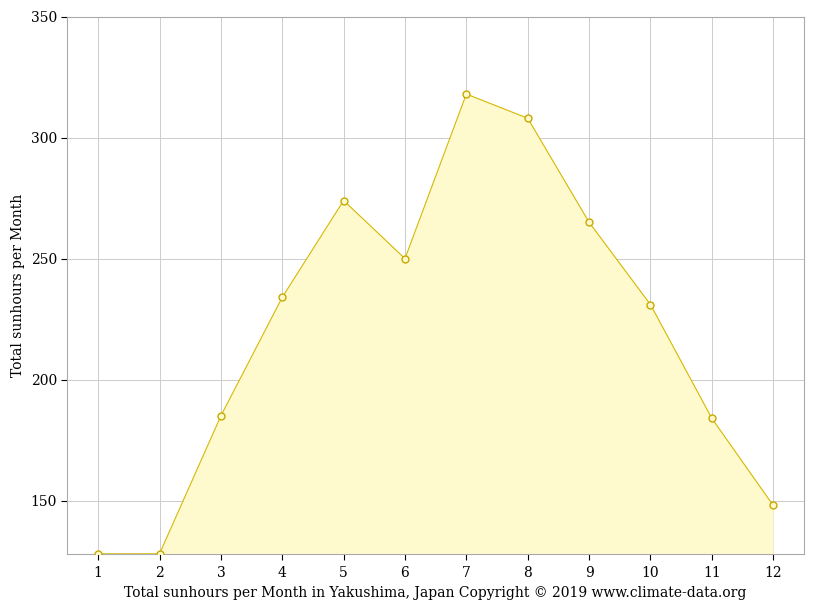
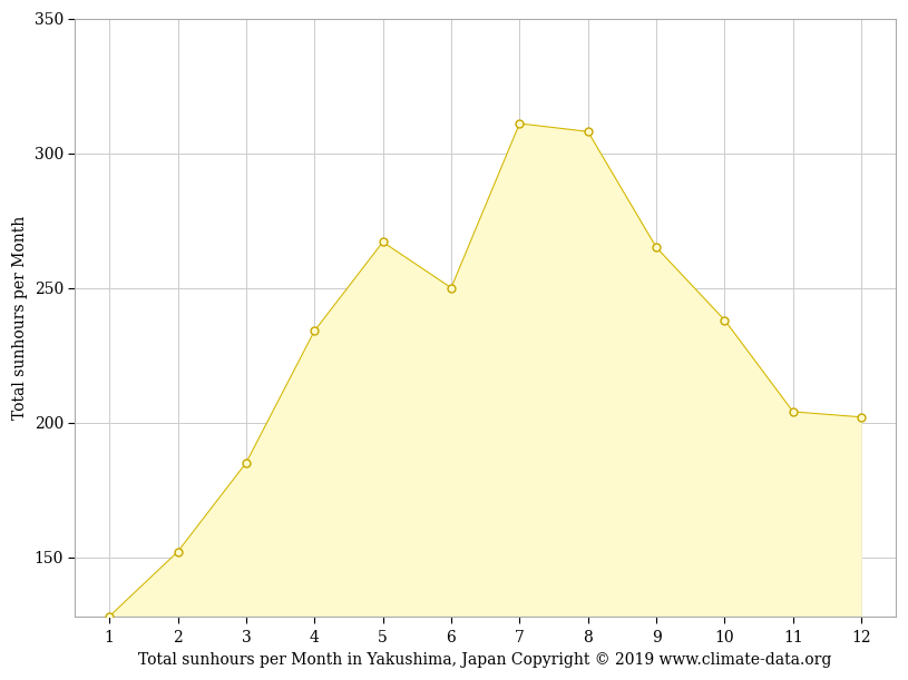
2: 128 -> 152
5: 274 -> 267
7: 318 -> 311
10: 231 -> 238
11: 184 -> 204
12: 148 -> 202
